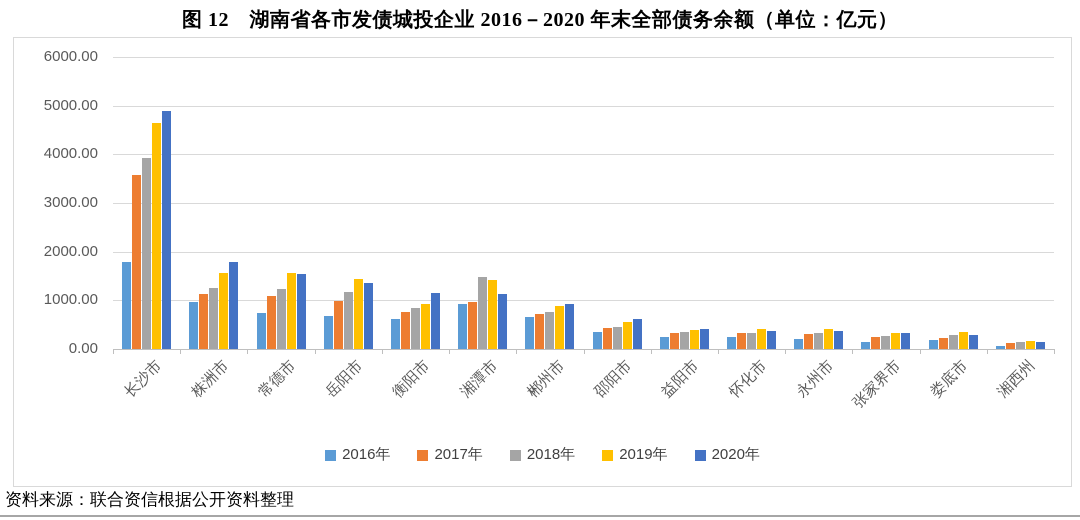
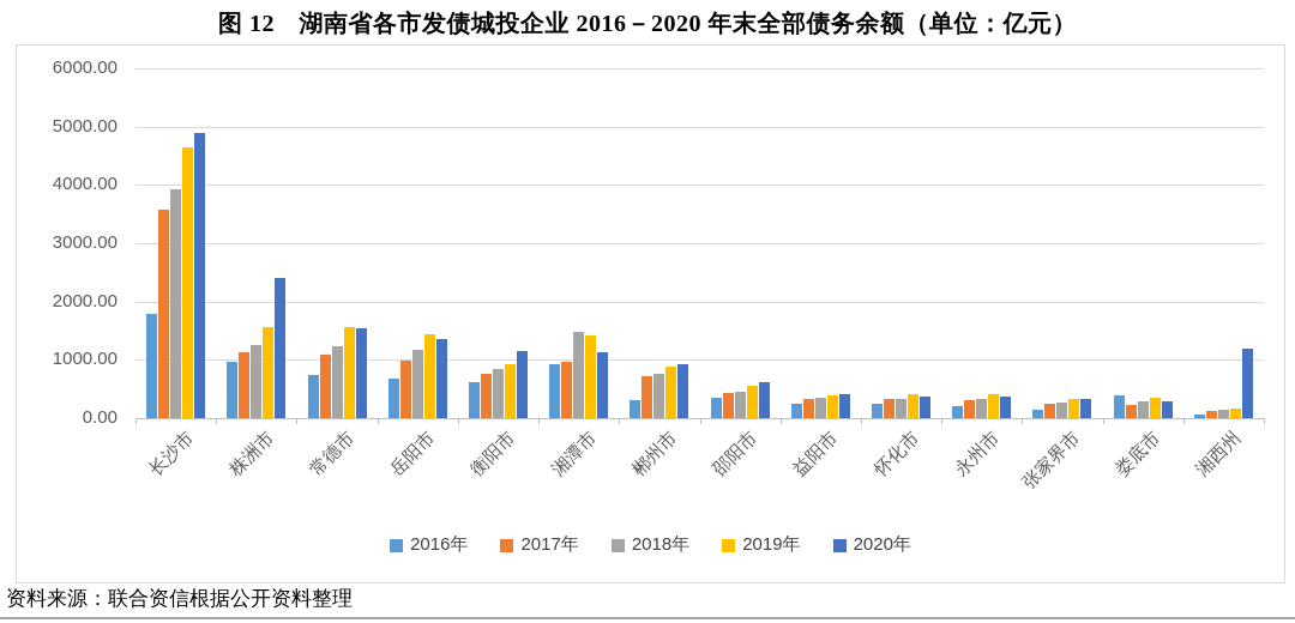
2020年/株洲市: 1800 -> 2400
2016年/郴州市: 700 -> 300
2016年/娄底市: 200 -> 400
2020年/湘西州: 200 -> 1200
